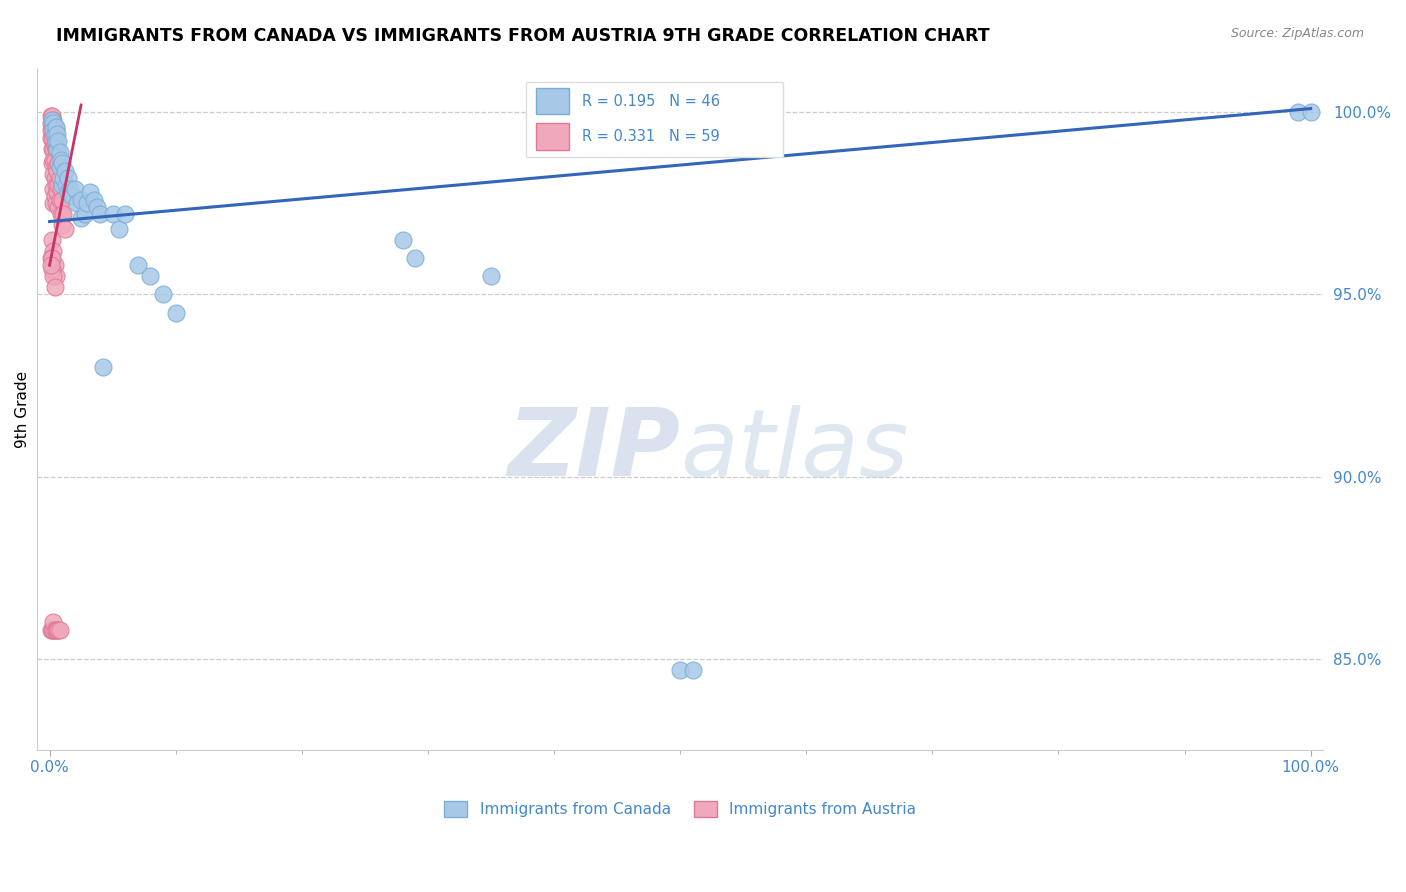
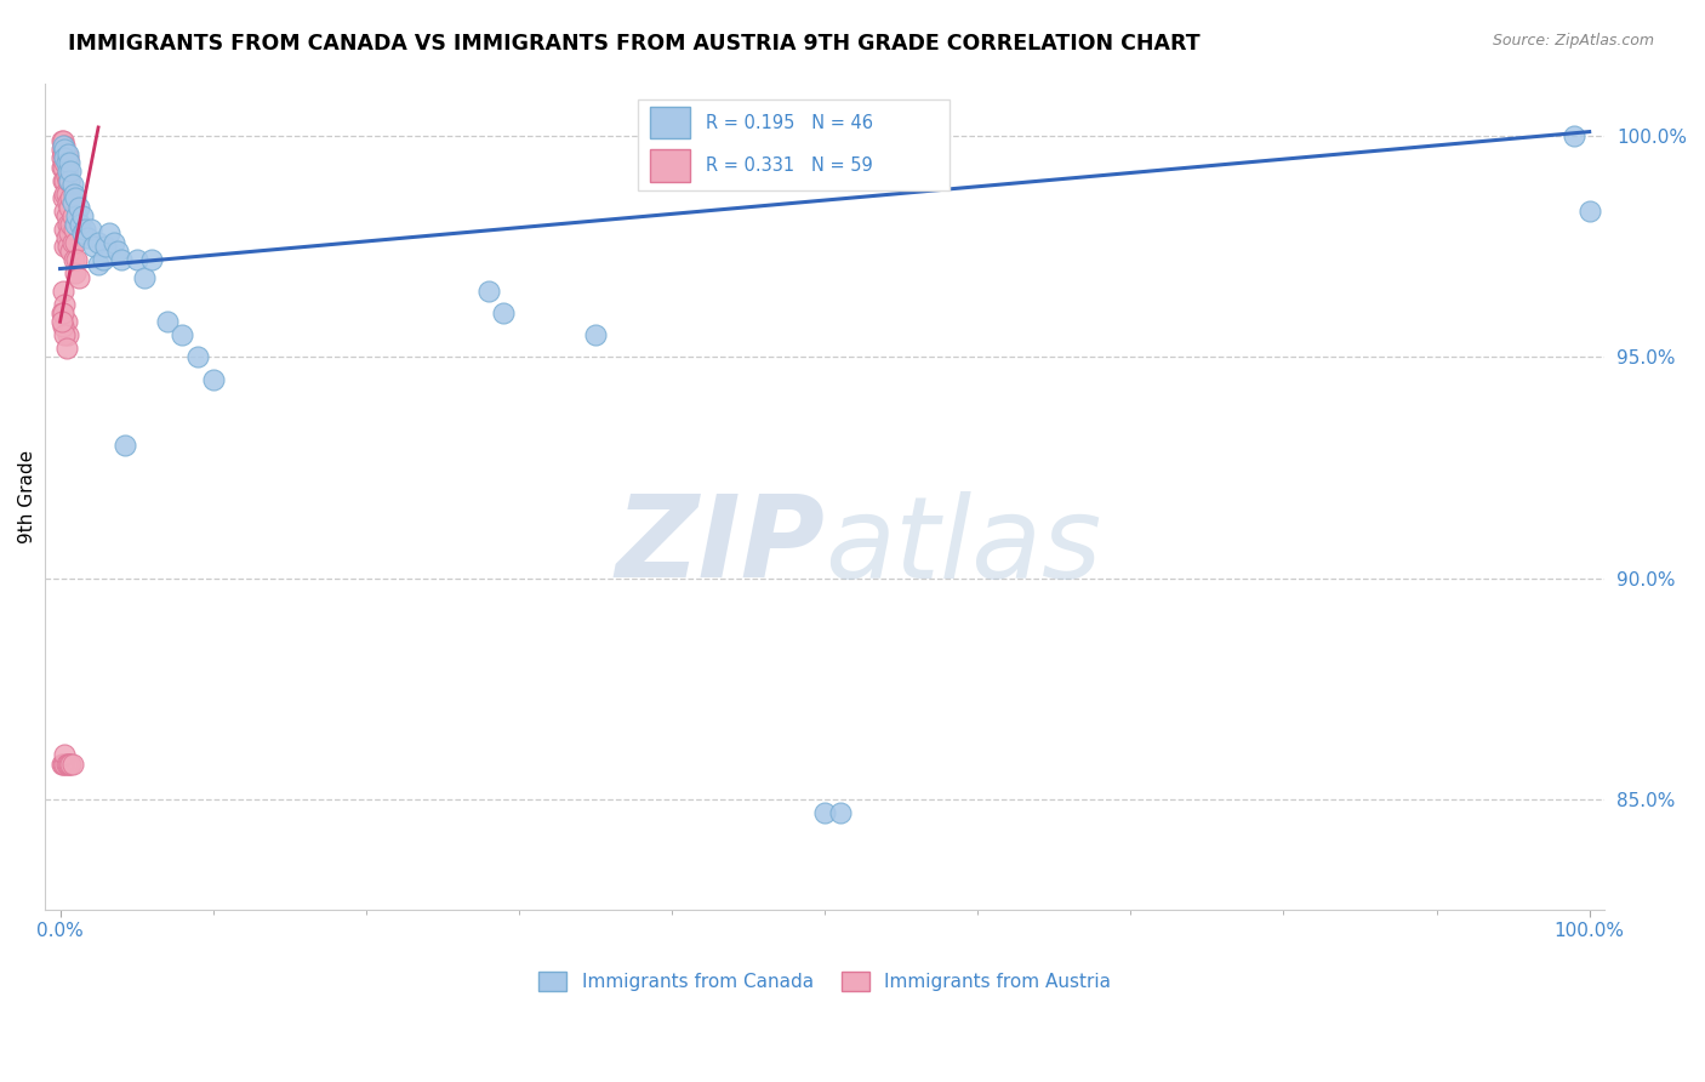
Immigrants from Canada/100.0%: 100.0% -> 98.3%
